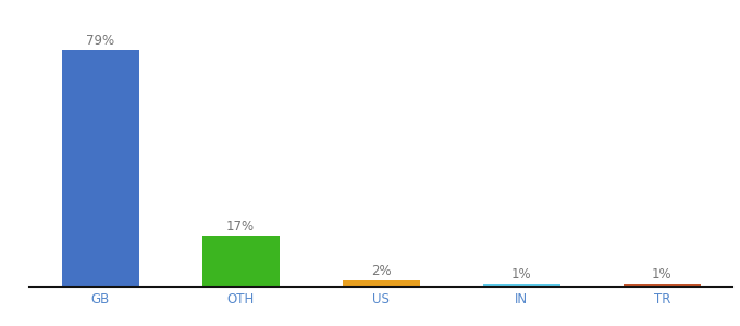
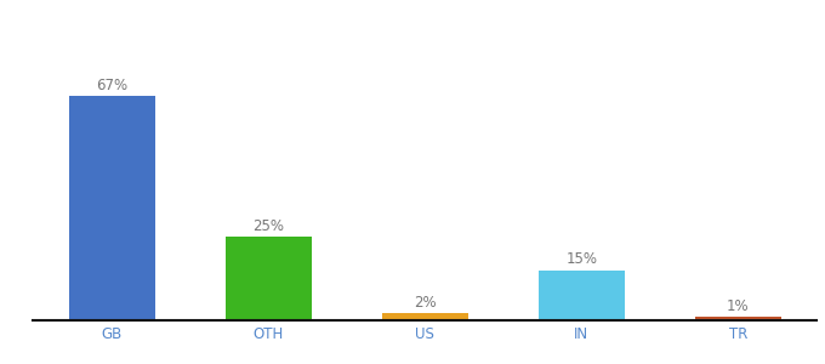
GB: 79% -> 67%
OTH: 17% -> 25%
IN: 1% -> 15%
